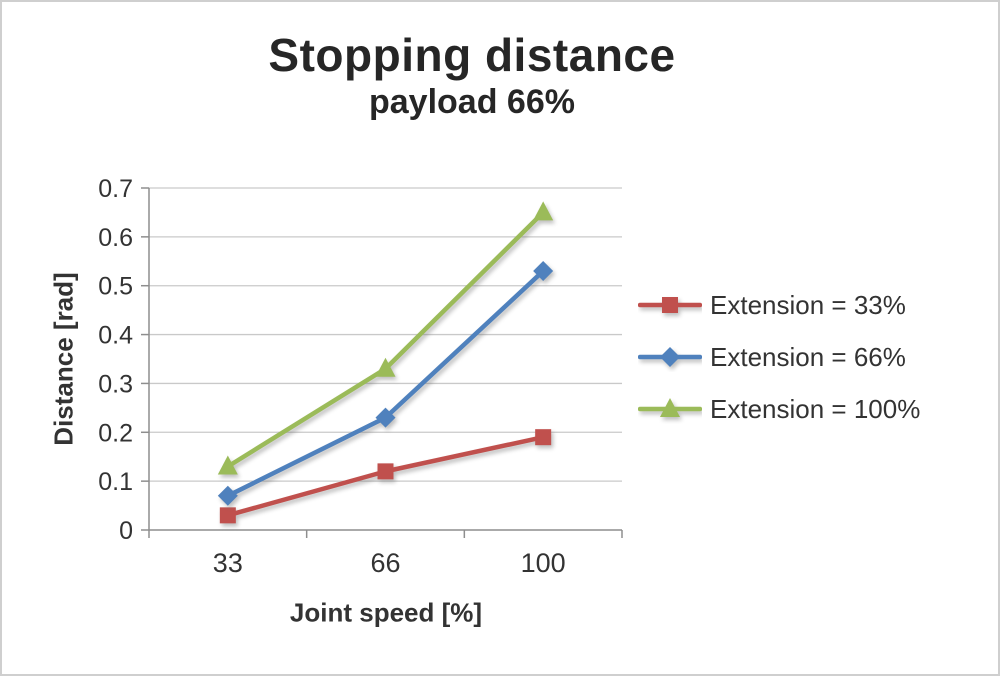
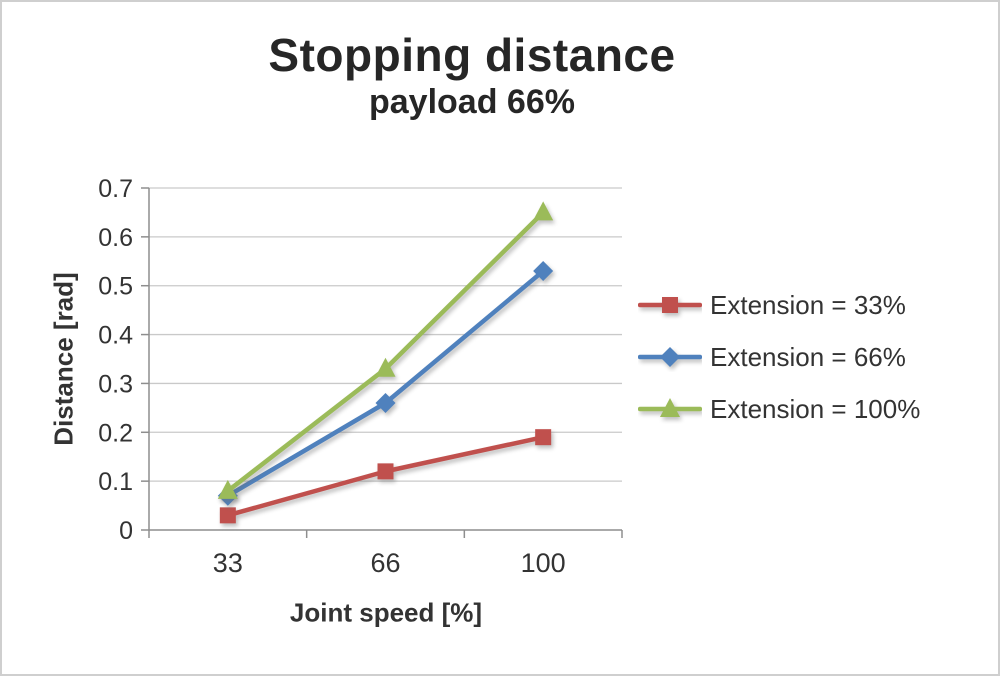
Extension = 100%/33: 0.13 -> 0.08
Extension = 66%/66: 0.23 -> 0.26
